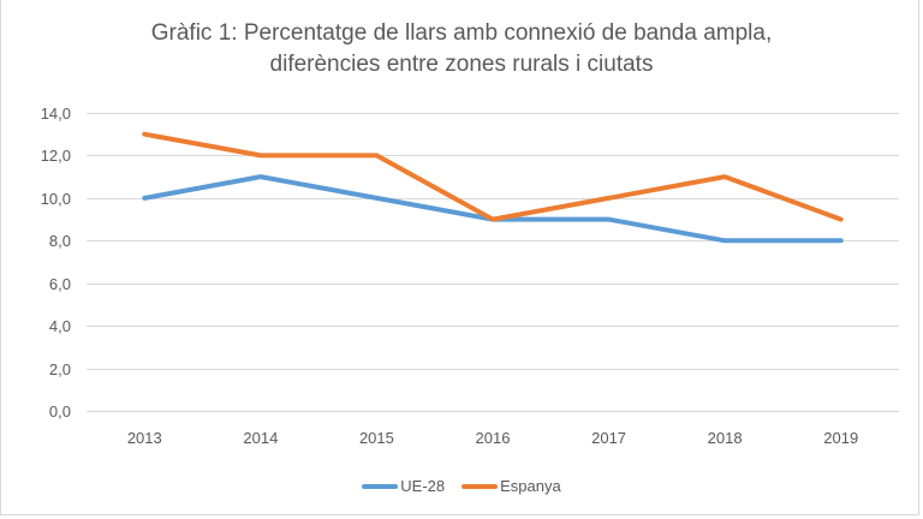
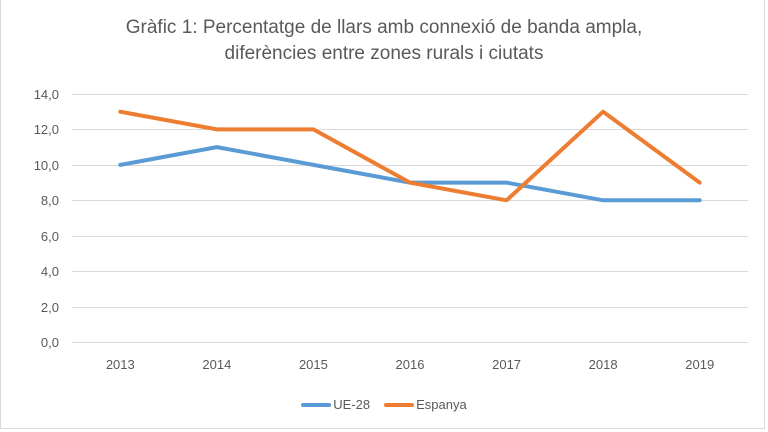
Espanya/2017: 10 -> 8
Espanya/2018: 11 -> 13
